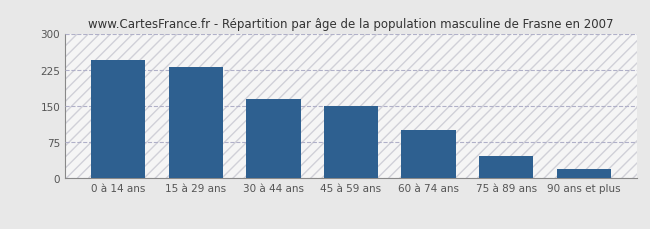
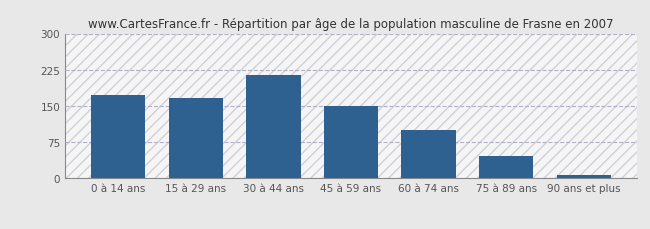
0 à 14 ans: 245 -> 172
15 à 29 ans: 230 -> 167
30 à 44 ans: 165 -> 215
90 ans et plus: 20 -> 8
